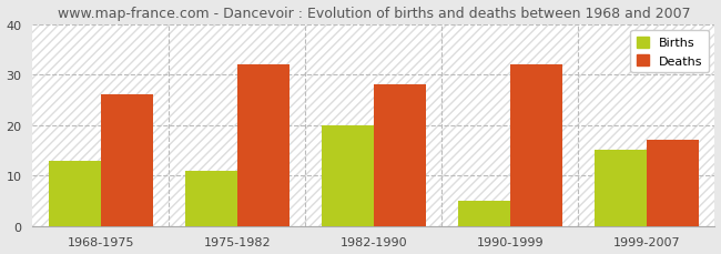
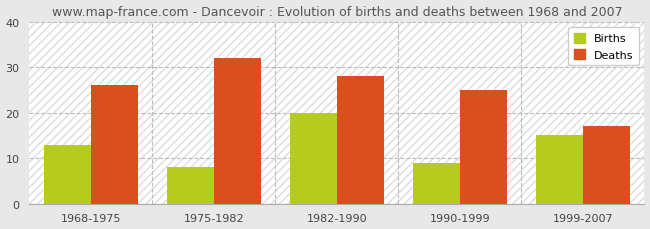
Births/1975-1982: 11 -> 8
Births/1990-1999: 5 -> 9
Deaths/1990-1999: 32 -> 25
